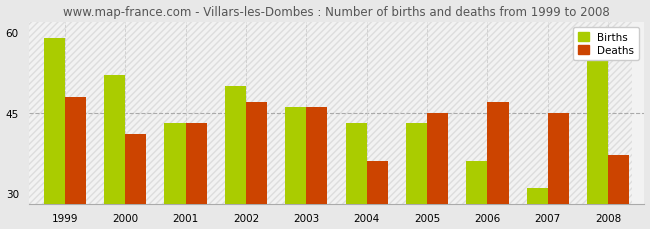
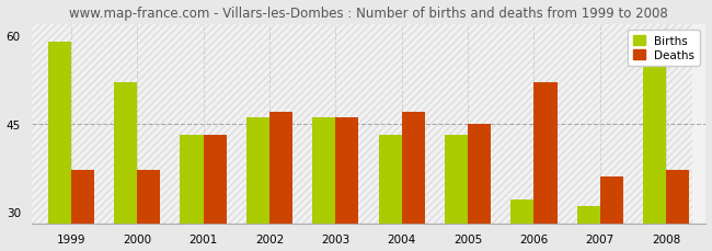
Deaths/1999: 48 -> 37
Deaths/2000: 41 -> 37
Births/2002: 50 -> 46
Deaths/2004: 36 -> 47
Births/2006: 36 -> 32
Deaths/2006: 47 -> 52
Deaths/2007: 45 -> 36
